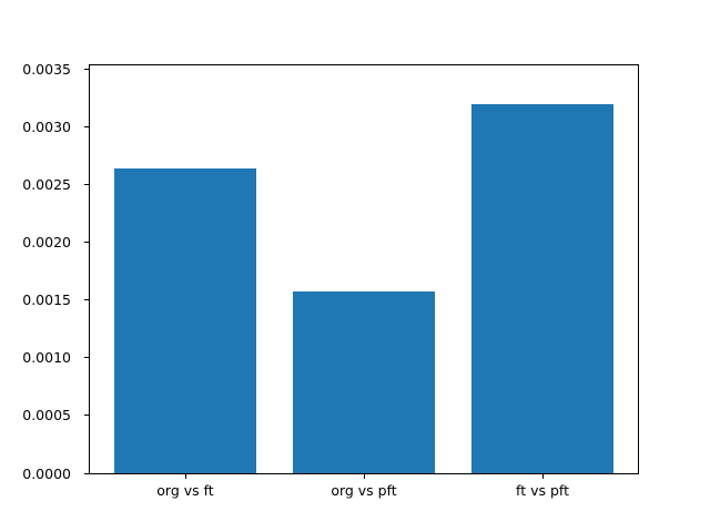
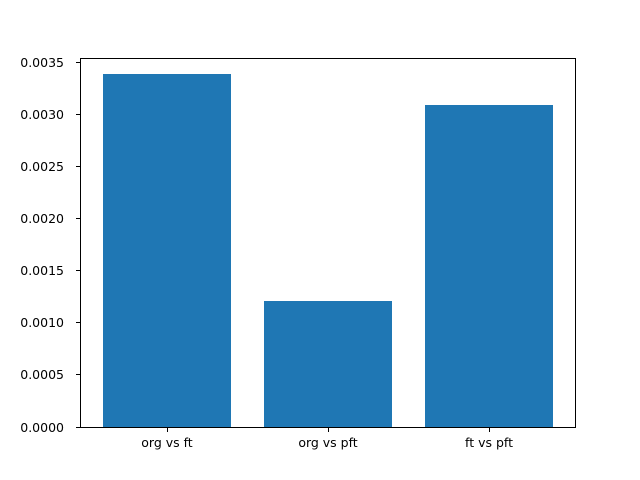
org vs ft: 0.00264 -> 0.00339
org vs pft: 0.00157 -> 0.00121
ft vs pft: 0.00320 -> 0.00309
